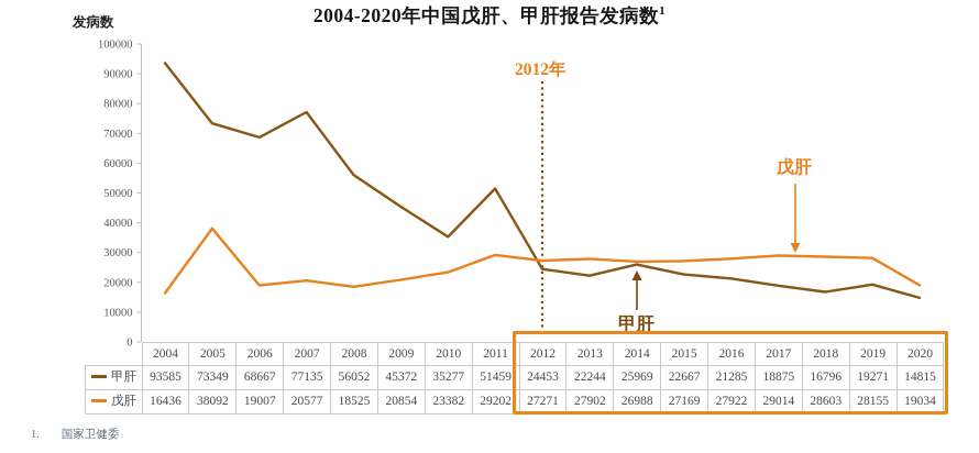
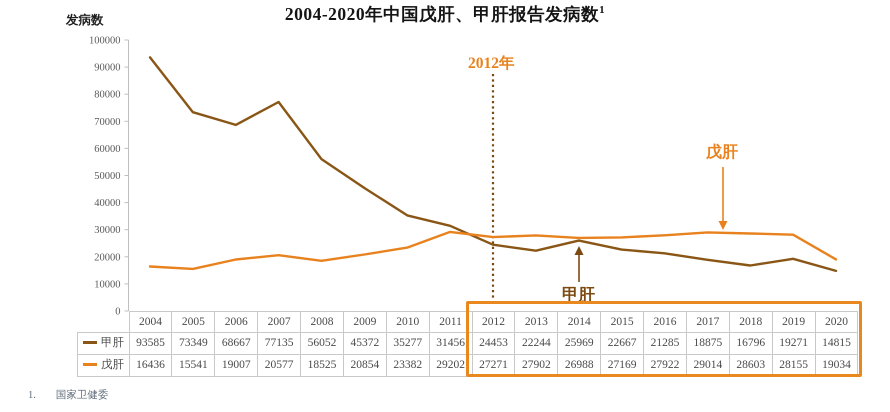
戊肝/2005: 38092 -> 15541
甲肝/2011: 51459 -> 31456
